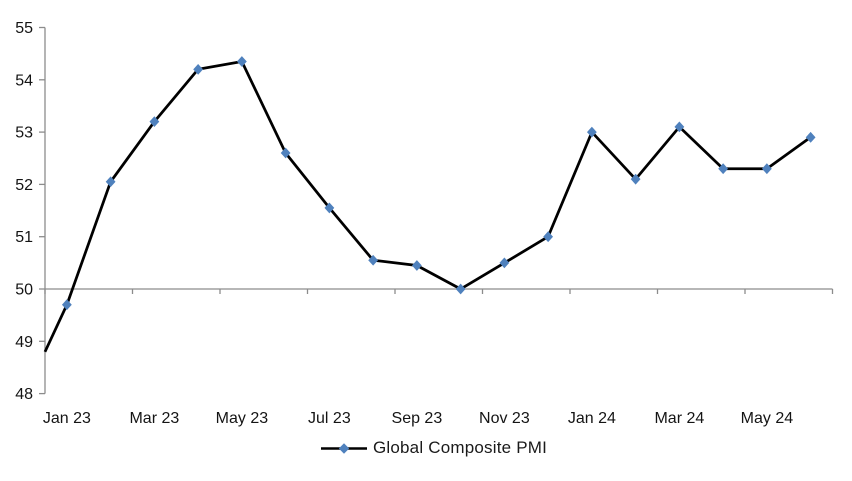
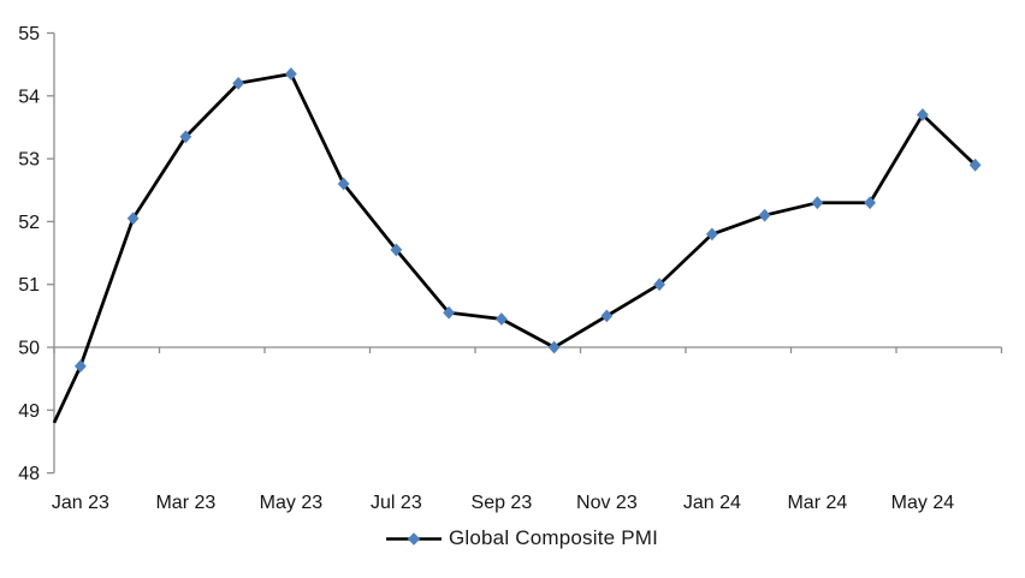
Mar 23: 53.2 -> 53.4
Jan 24: 53.0 -> 51.8
Mar 24: 53.1 -> 52.3
May 24: 52.3 -> 53.7
